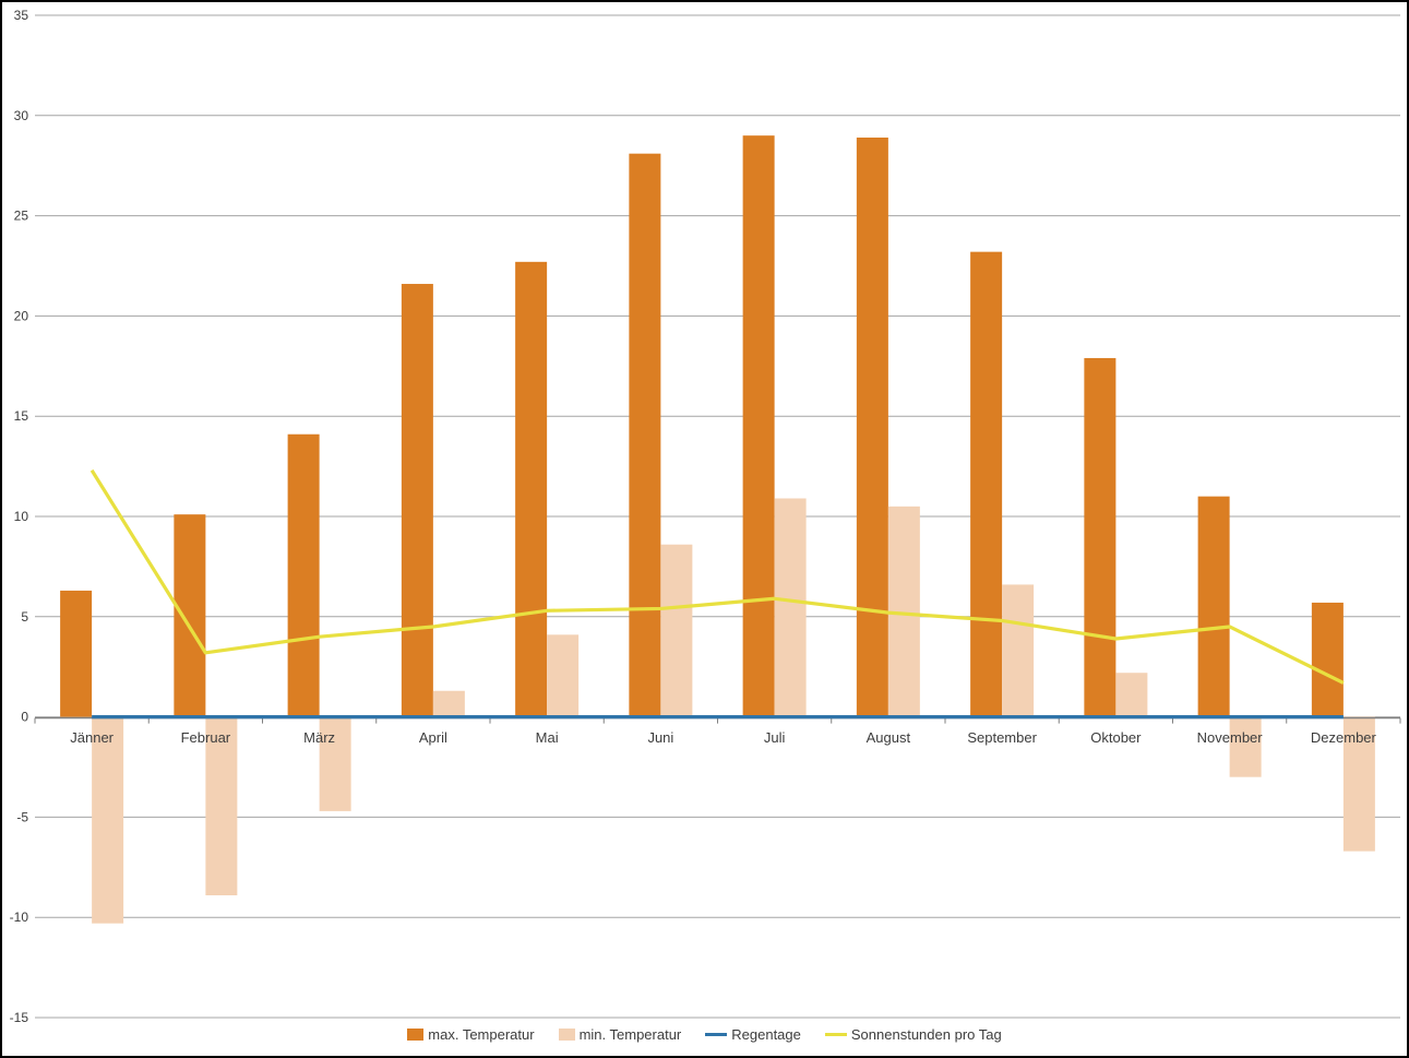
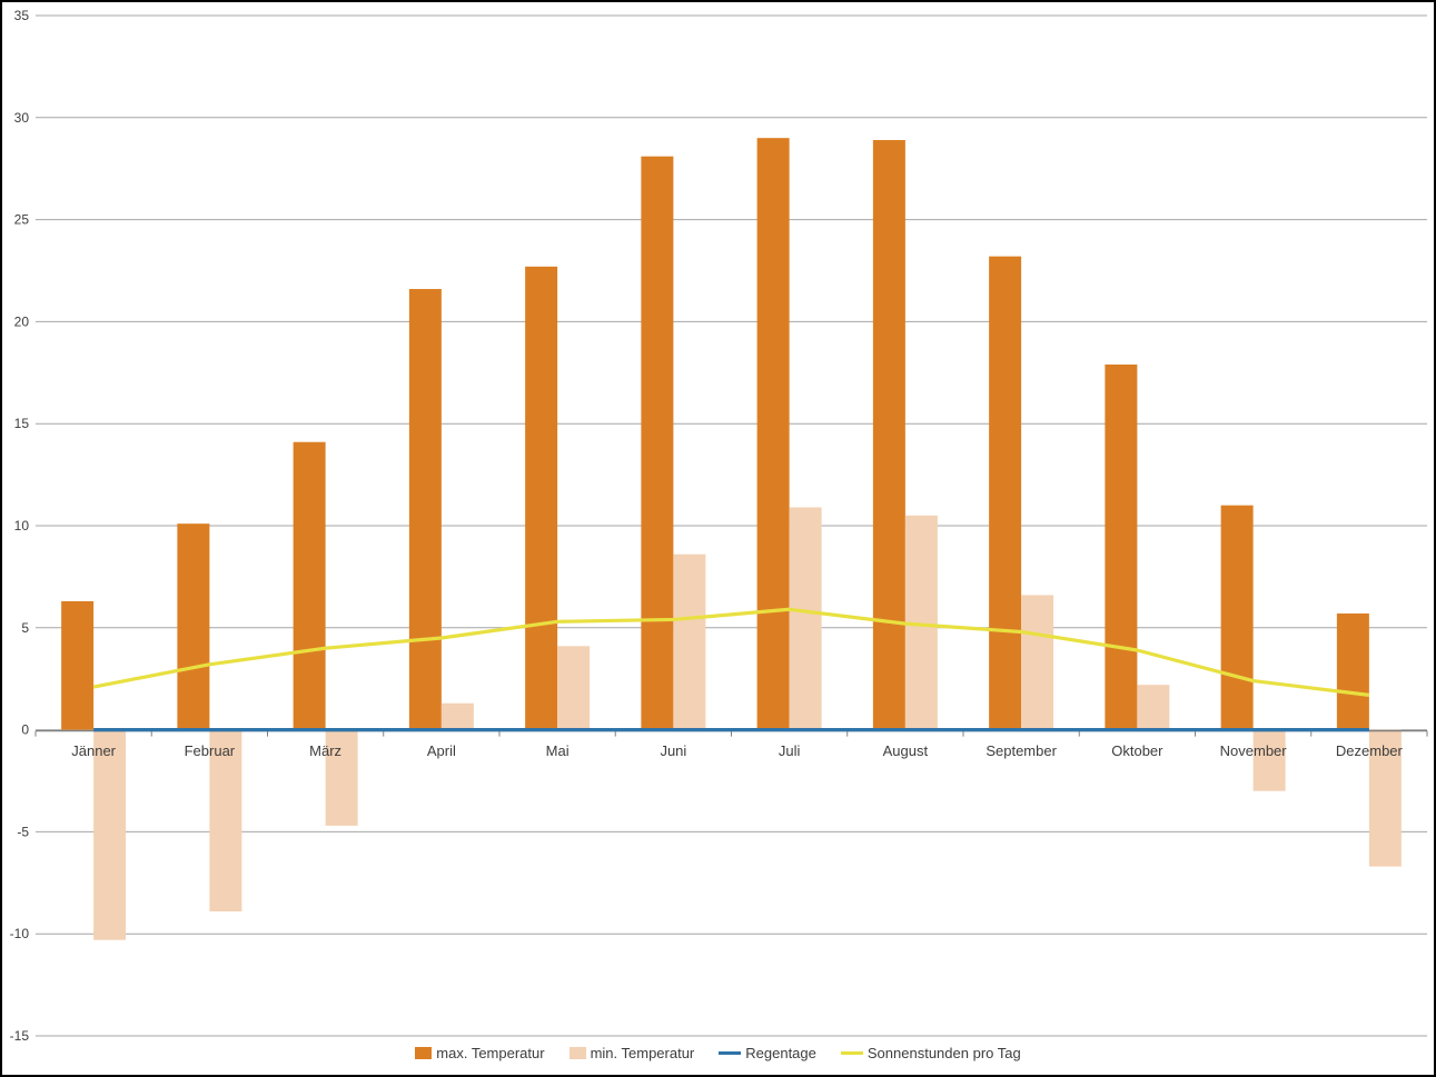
Sonnenstunden pro Tag/Jänner: 12.3 -> 2.1
Sonnenstunden pro Tag/November: 4.5 -> 2.4
